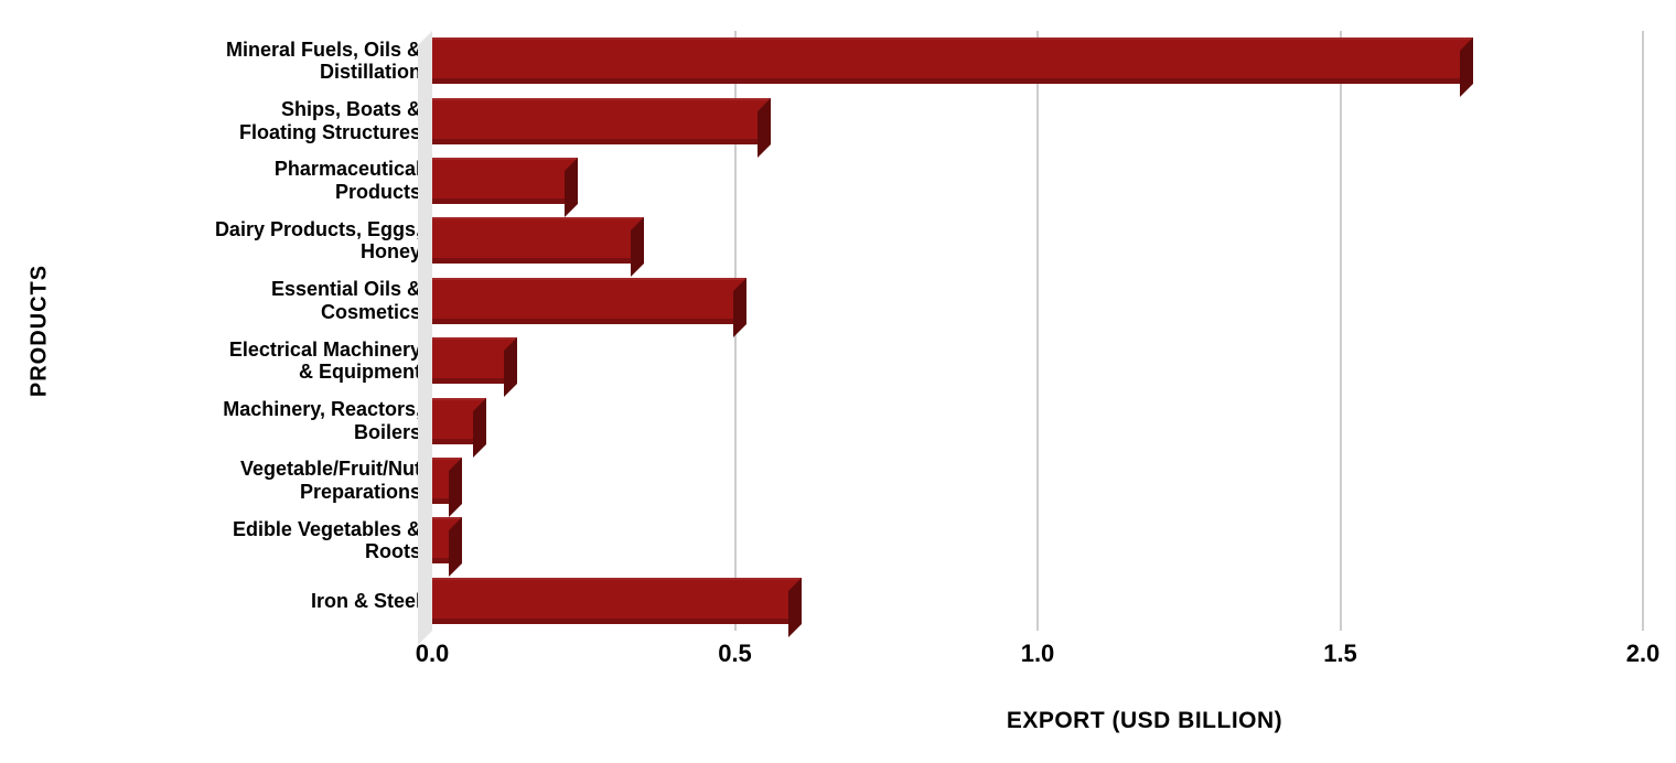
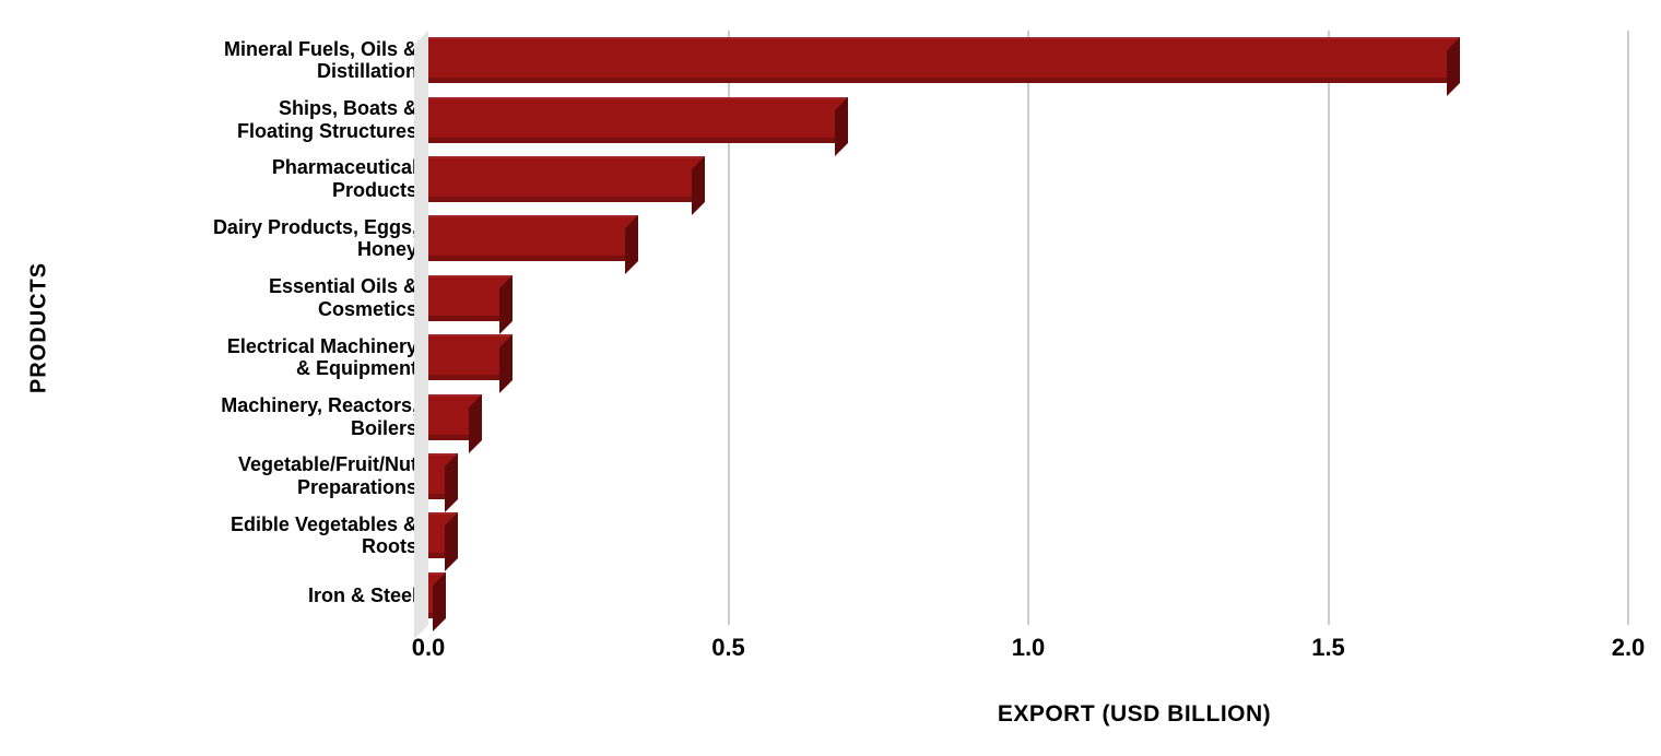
Ships, Boats & Floating Structures: 0.56 -> 0.70
Pharmaceutical Products: 0.24 -> 0.46
Essential Oils & Cosmetics: 0.52 -> 0.14
Iron & Steel: 0.61 -> 0.03
